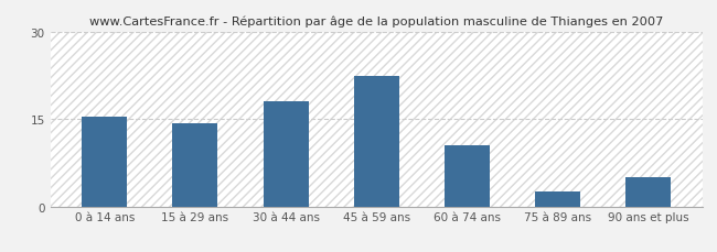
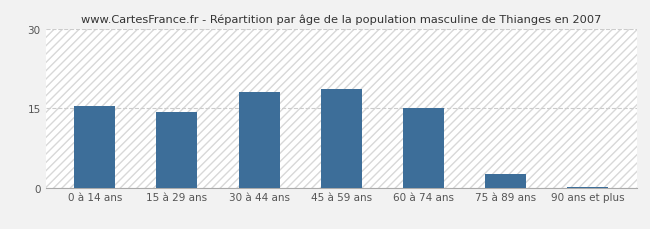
45 à 59 ans: 22.4 -> 18.6
60 à 74 ans: 10.6 -> 15.0
90 ans et plus: 5.0 -> 0.1
